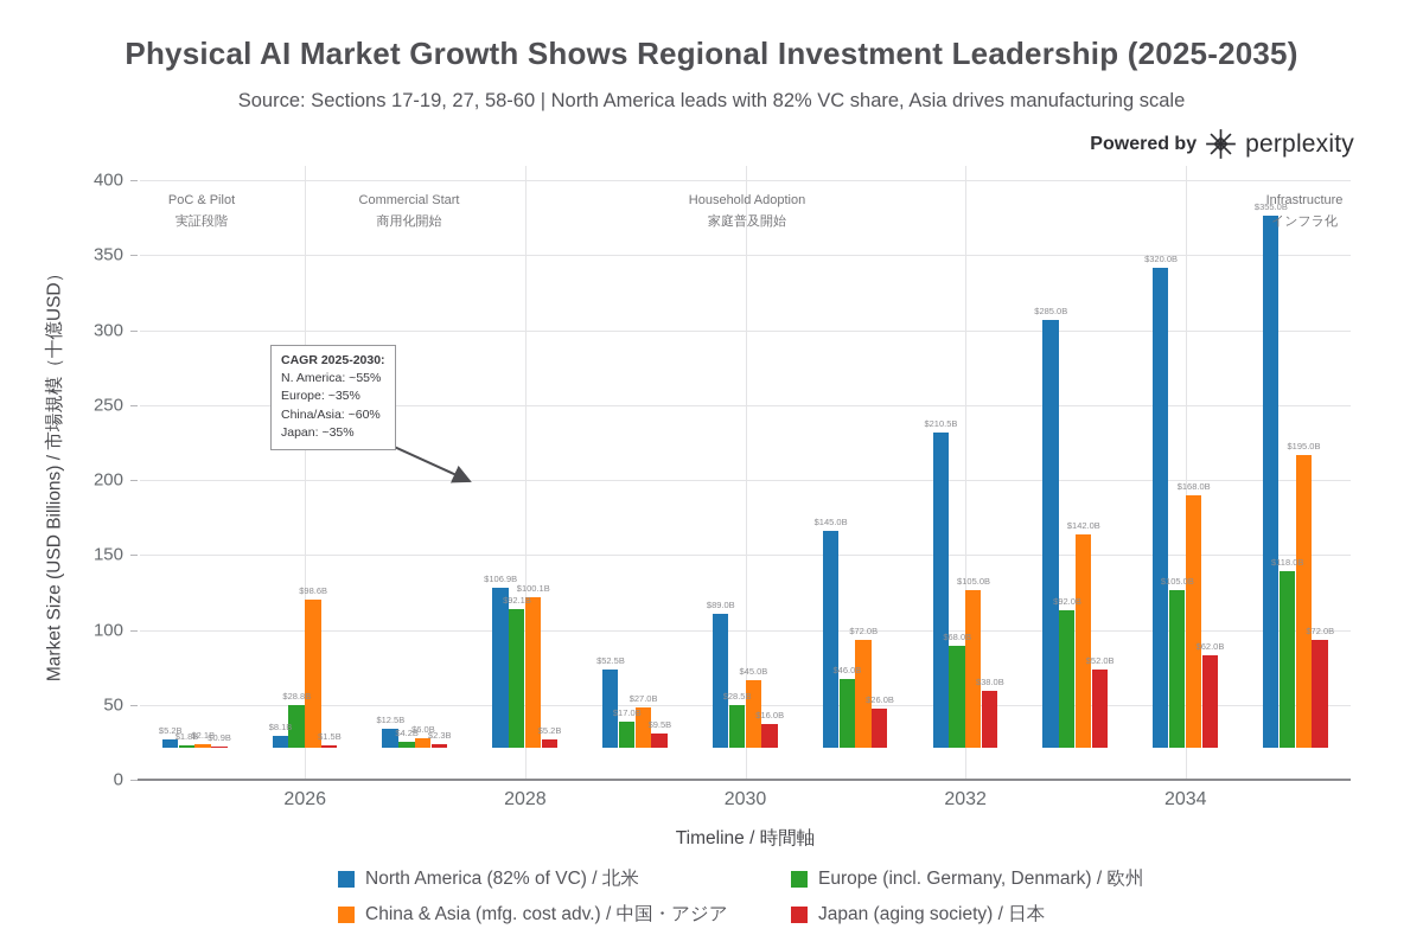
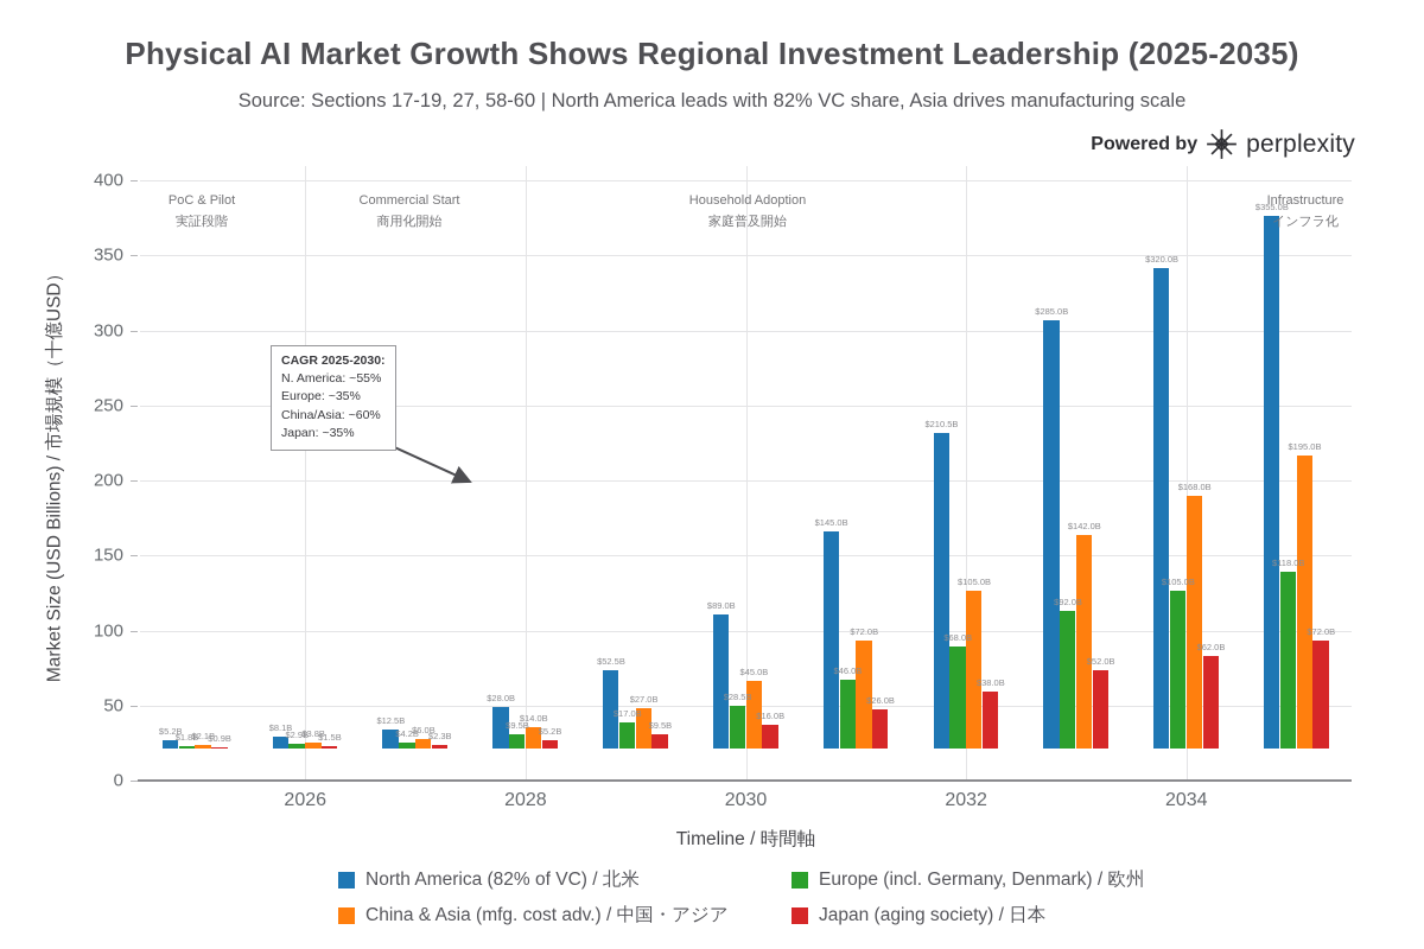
Europe (incl. Germany, Denmark) / 欧州/2026: $28.8B -> $2.9B
China & Asia (mfg. cost adv.) / 中国・アジア/2026: $98.6B -> $3.8B
North America (82% of VC) / 北米/2028: $106.9B -> $28.0B
Europe (incl. Germany, Denmark) / 欧州/2028: $92.1B -> $9.5B
China & Asia (mfg. cost adv.) / 中国・アジア/2028: $100.1B -> $14.0B
